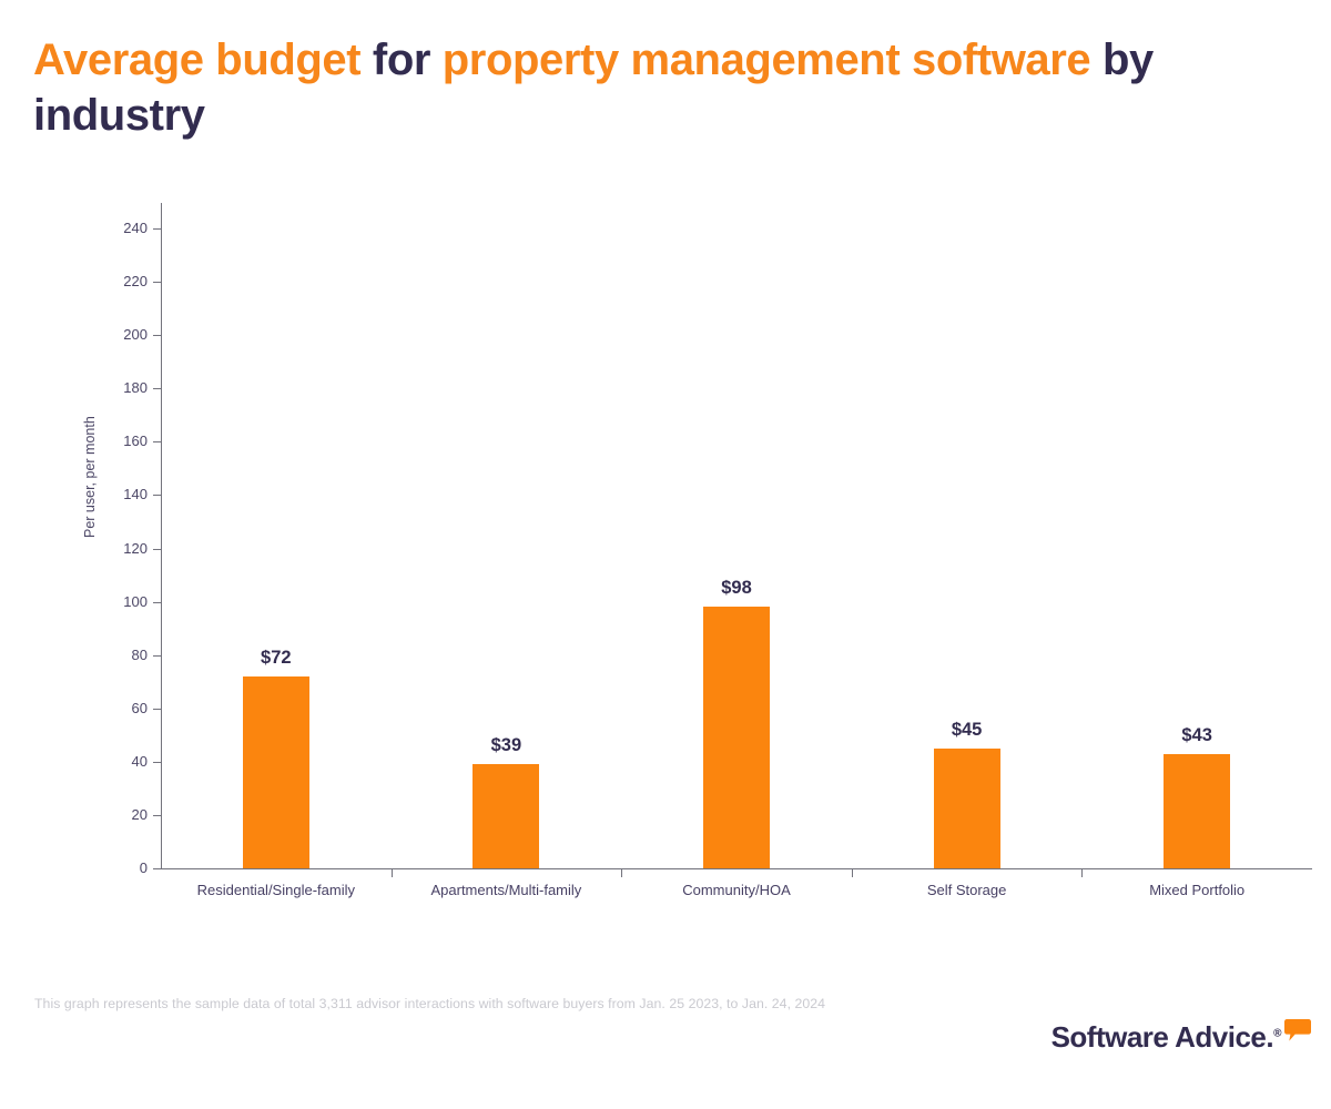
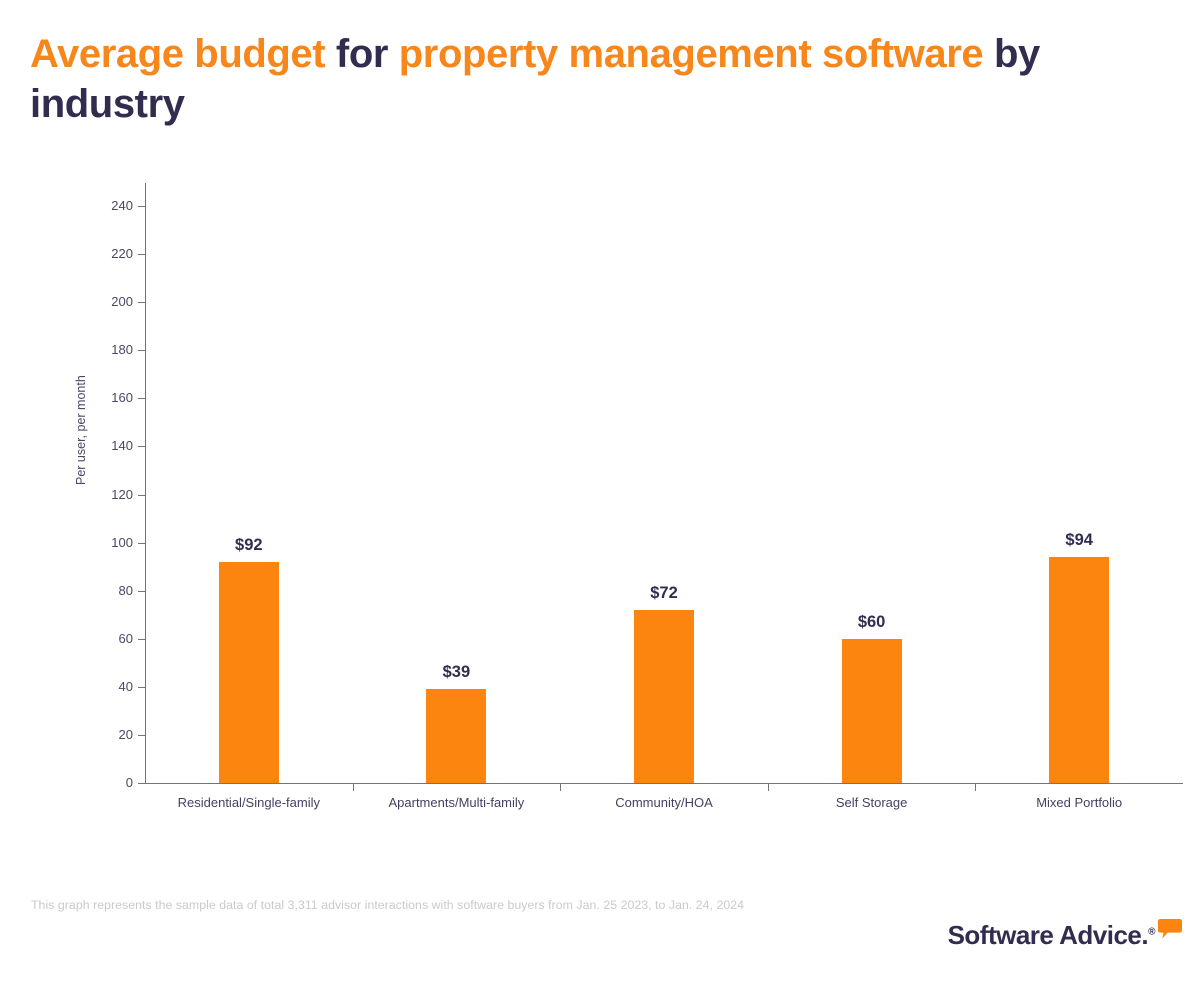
Residential/Single-family: $72 -> $92
Community/HOA: $98 -> $72
Self Storage: $45 -> $60
Mixed Portfolio: $43 -> $94
